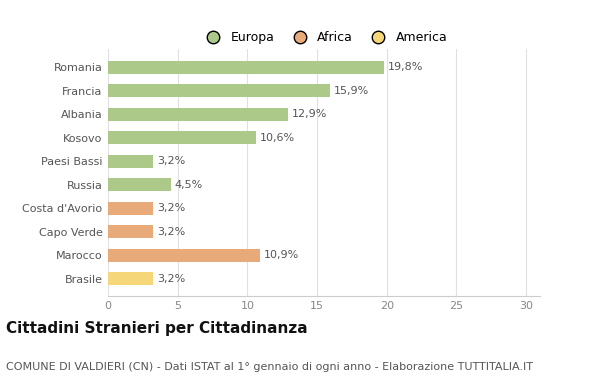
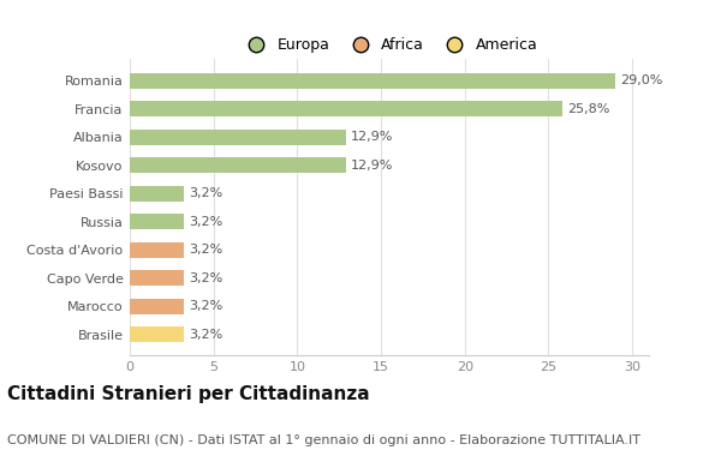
Romania: 19,8% -> 29,0%
Francia: 15,9% -> 25,8%
Kosovo: 10,6% -> 12,9%
Russia: 4,5% -> 3,2%
Marocco: 10,9% -> 3,2%
